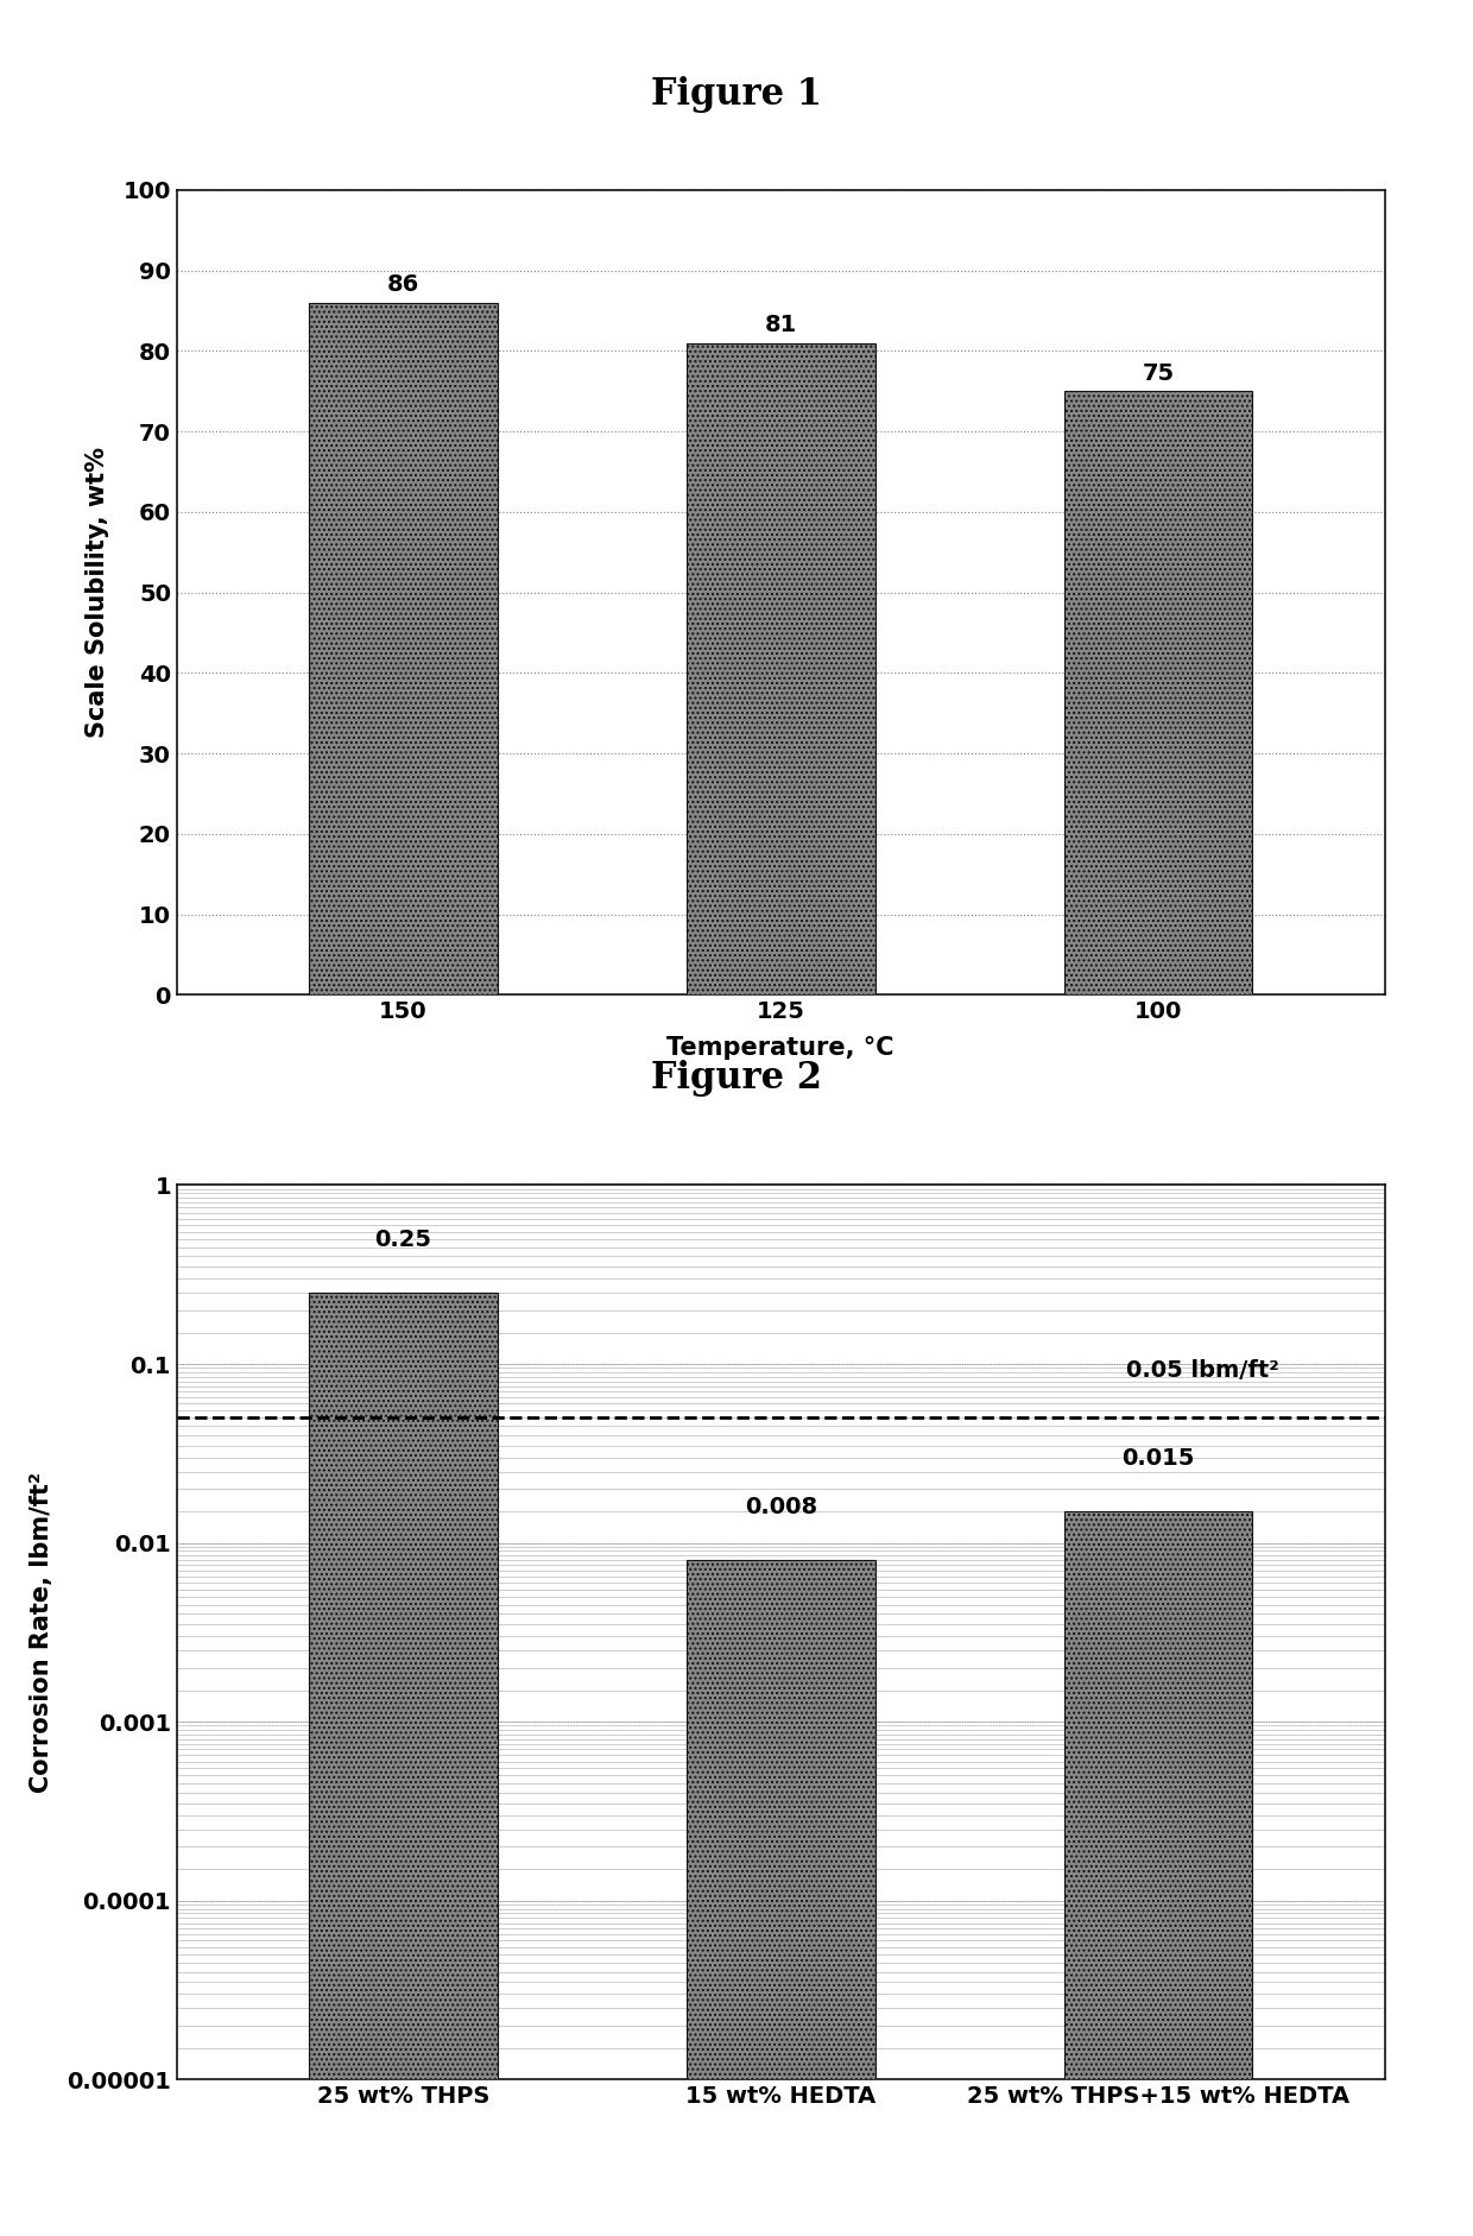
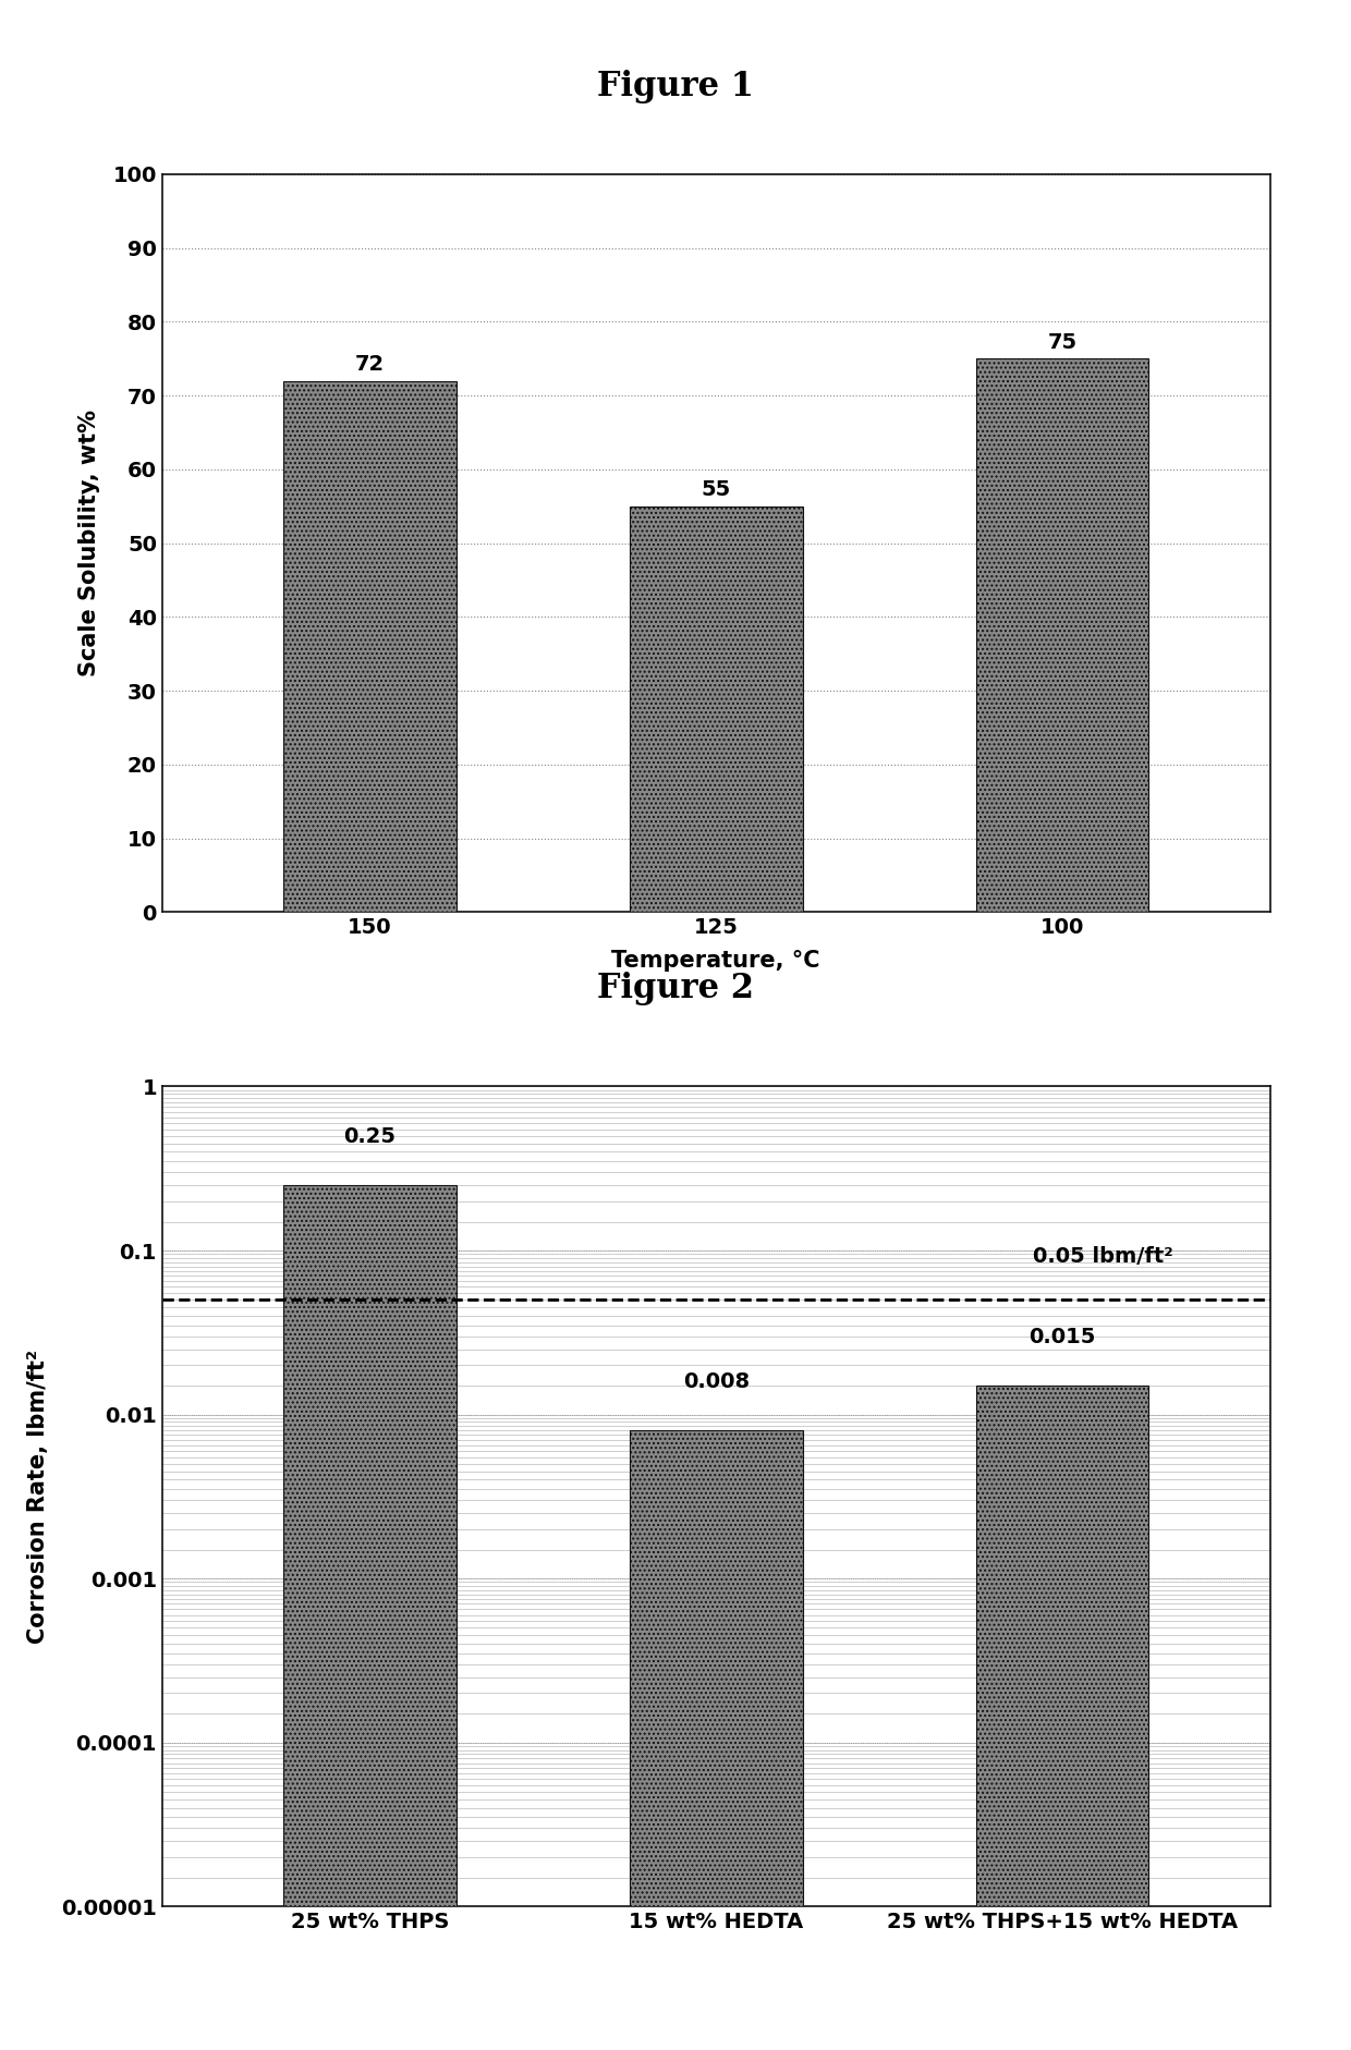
150: 86 -> 72
125: 81 -> 55
